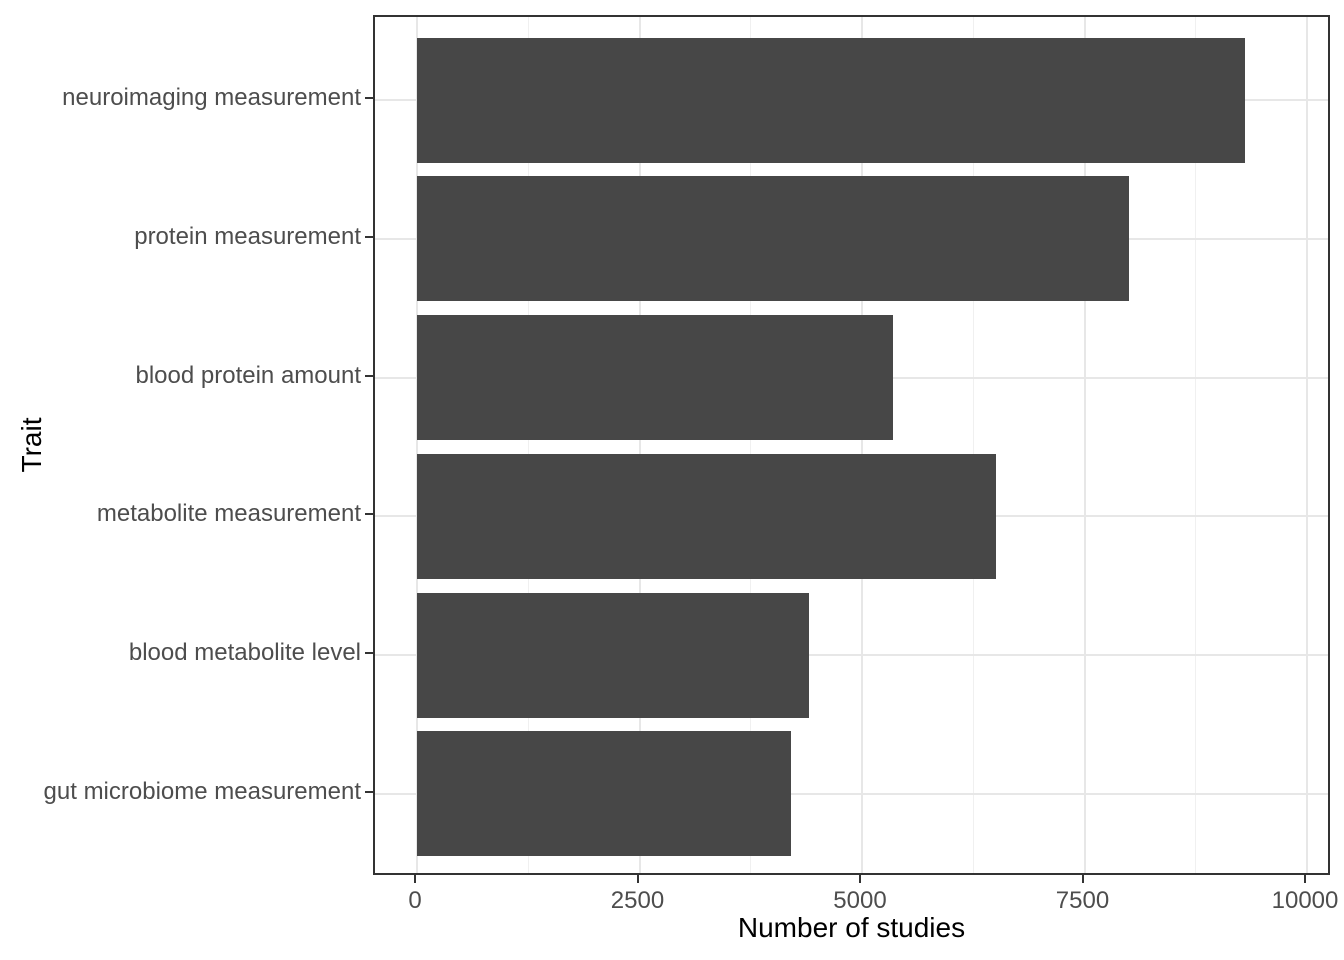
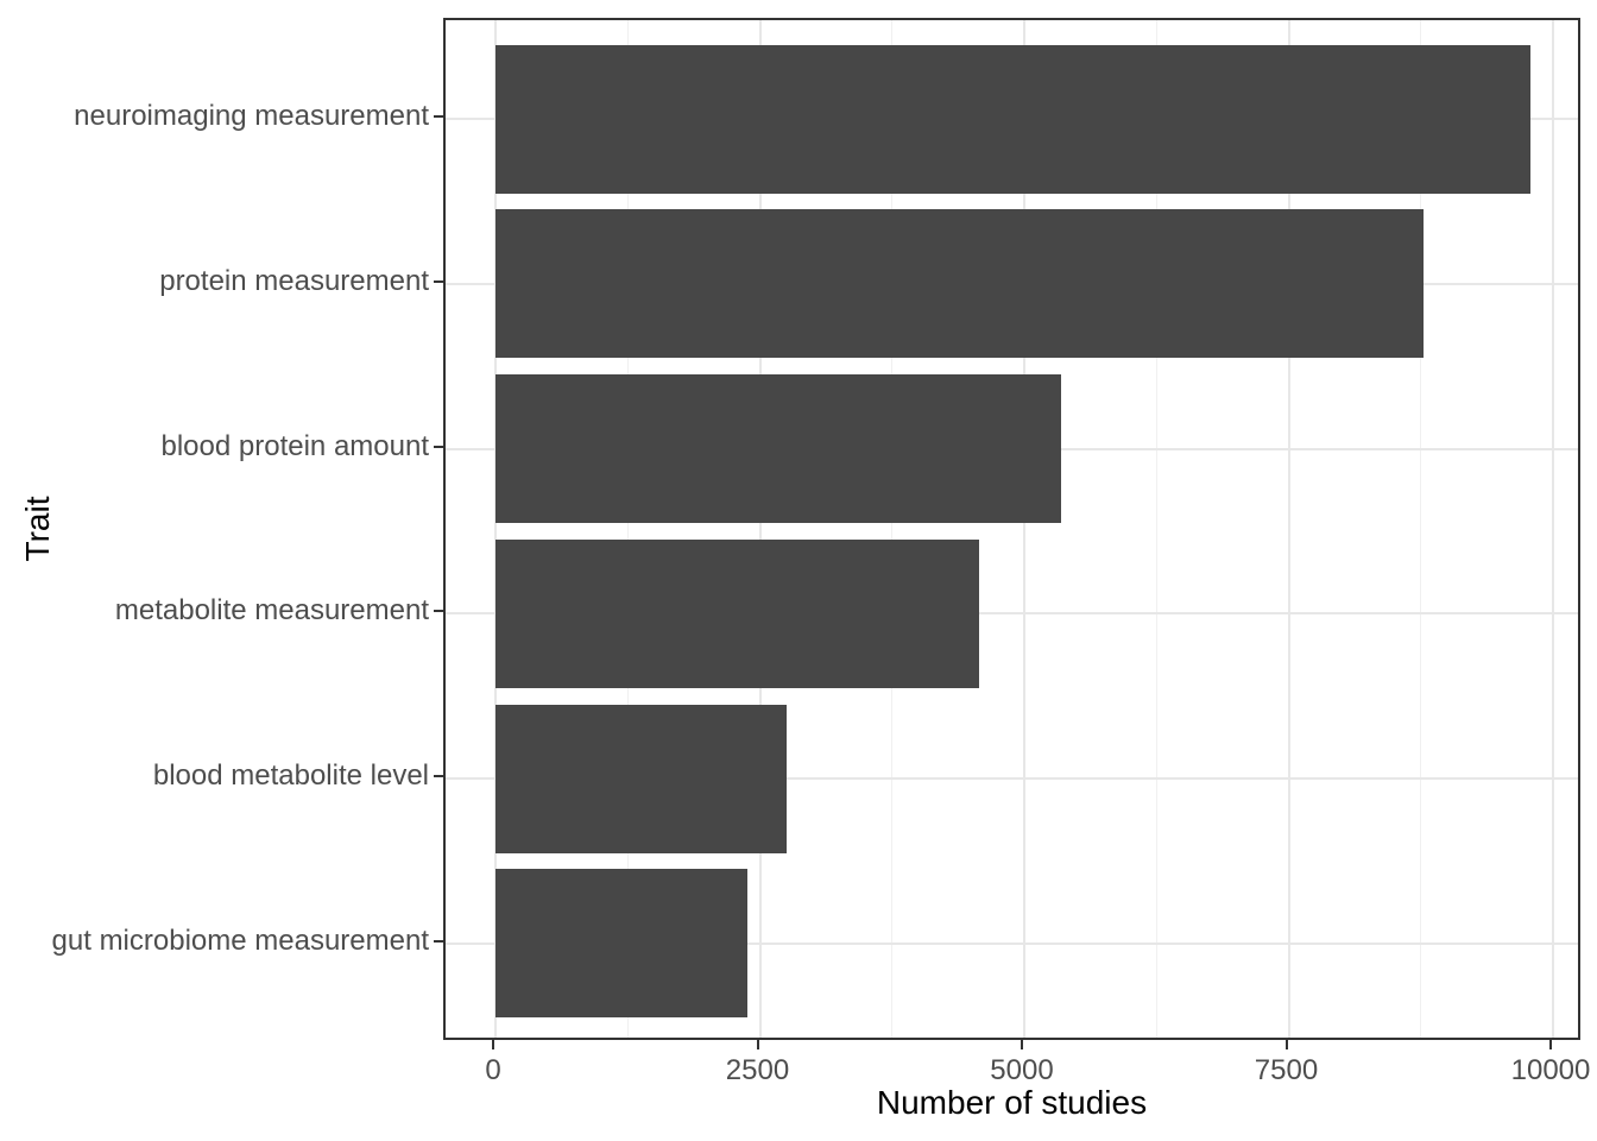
neuroimaging measurement: 9300 -> 9800
protein measurement: 8000 -> 8800
metabolite measurement: 6500 -> 4600
blood metabolite level: 4400 -> 2800
gut microbiome measurement: 4200 -> 2400
